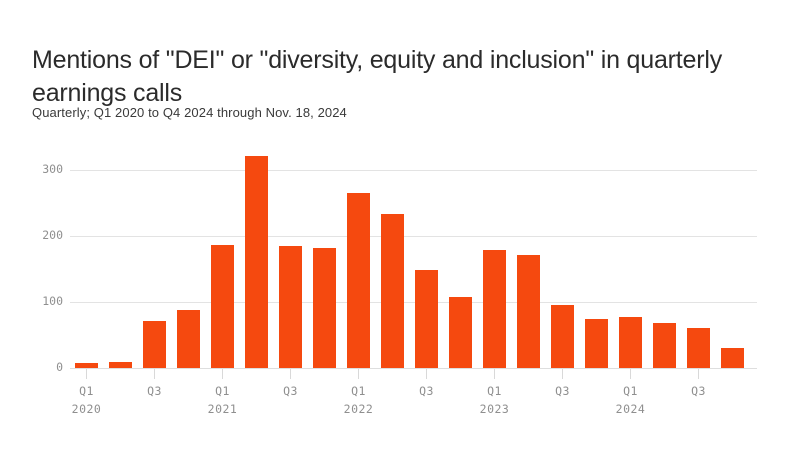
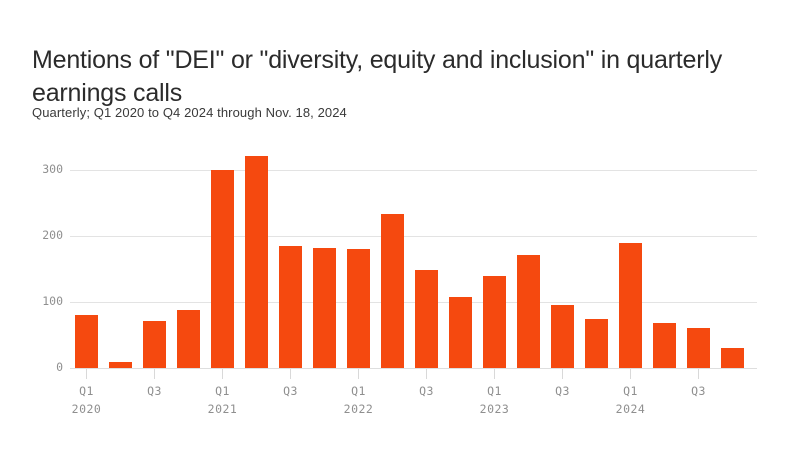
Q1 2020: 10 -> 80
Q1 2021: 190 -> 300
Q1 2022: 270 -> 180
Q1 2023: 180 -> 140
Q1 2024: 80 -> 190
